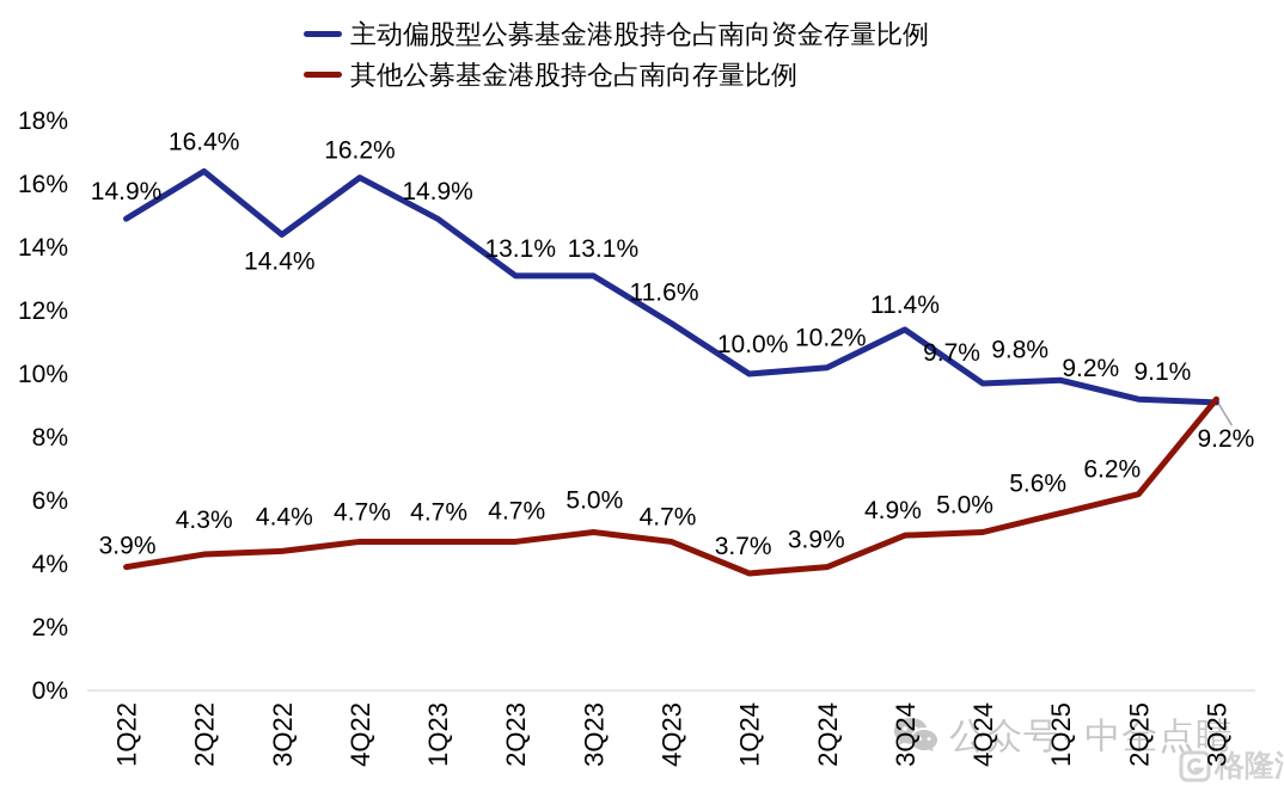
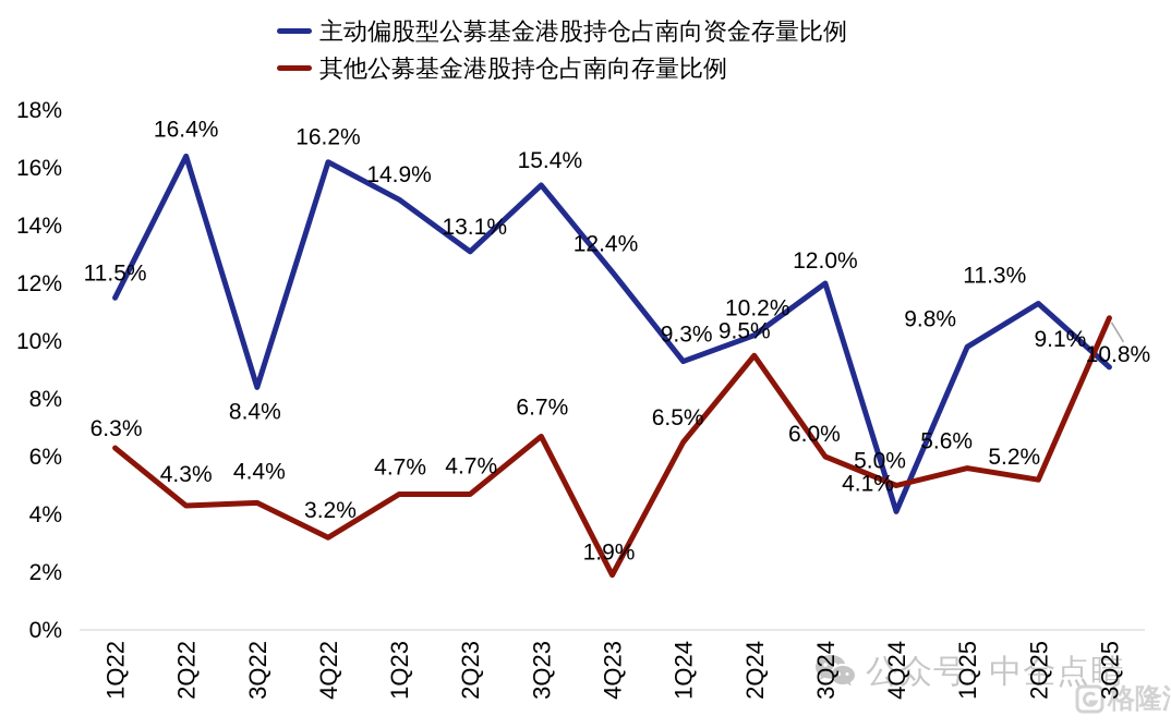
主动偏股型公募基金港股持仓占南向资金存量比例/1Q22: 14.9% -> 11.5%
其他公募基金港股持仓占南向存量比例/1Q22: 3.9% -> 6.3%
主动偏股型公募基金港股持仓占南向资金存量比例/3Q22: 14.4% -> 8.4%
其他公募基金港股持仓占南向存量比例/4Q22: 4.7% -> 3.2%
主动偏股型公募基金港股持仓占南向资金存量比例/3Q23: 13.1% -> 15.4%
其他公募基金港股持仓占南向存量比例/3Q23: 5.0% -> 6.7%
主动偏股型公募基金港股持仓占南向资金存量比例/4Q23: 11.6% -> 12.4%
其他公募基金港股持仓占南向存量比例/4Q23: 4.7% -> 1.9%
主动偏股型公募基金港股持仓占南向资金存量比例/1Q24: 10.0% -> 9.3%
其他公募基金港股持仓占南向存量比例/1Q24: 3.7% -> 6.5%
其他公募基金港股持仓占南向存量比例/2Q24: 3.9% -> 9.5%
主动偏股型公募基金港股持仓占南向资金存量比例/3Q24: 11.4% -> 12.0%
其他公募基金港股持仓占南向存量比例/3Q24: 4.9% -> 6.0%
主动偏股型公募基金港股持仓占南向资金存量比例/4Q24: 9.7% -> 4.1%
主动偏股型公募基金港股持仓占南向资金存量比例/2Q25: 9.2% -> 11.3%
其他公募基金港股持仓占南向存量比例/2Q25: 6.2% -> 5.2%
其他公募基金港股持仓占南向存量比例/3Q25: 9.2% -> 10.8%
